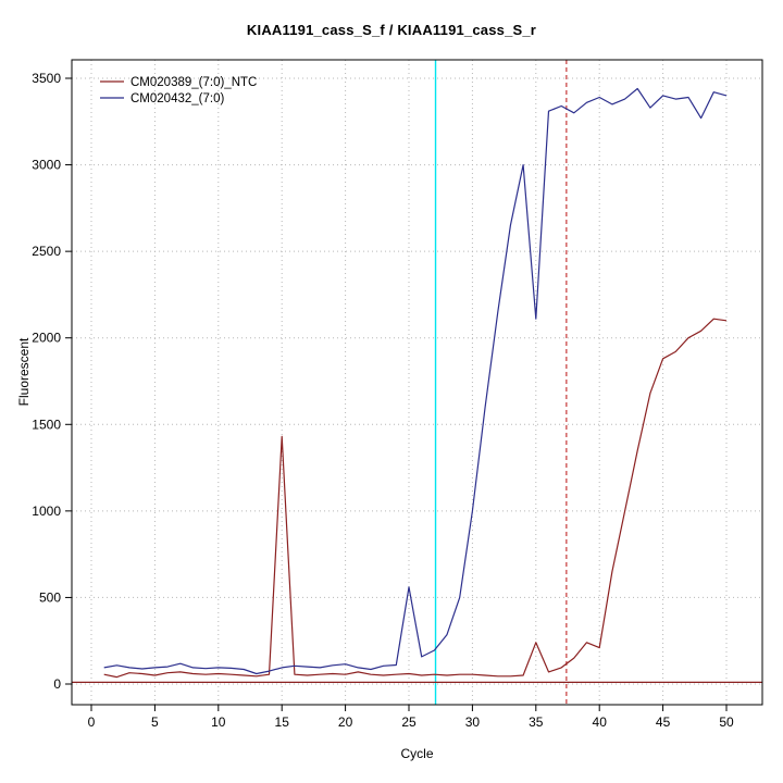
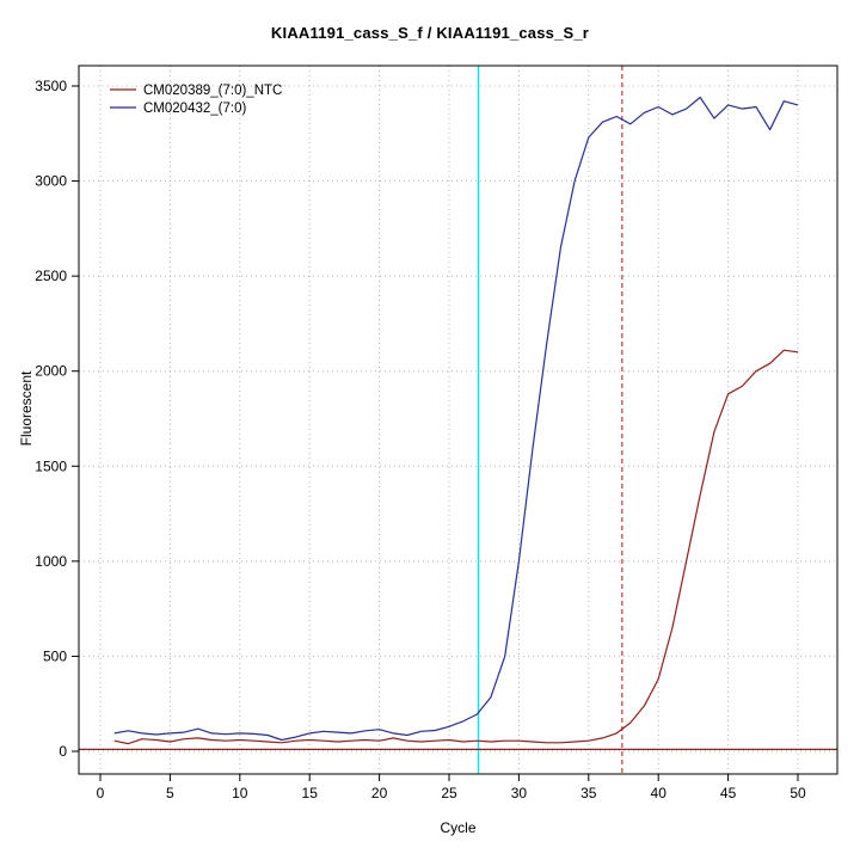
CM020389_(7:0)_NTC/15: 1430 -> 60
CM020432_(7:0)/25: 560 -> 130
CM020389_(7:0)_NTC/35: 240 -> 60
CM020432_(7:0)/35: 2110 -> 3230
CM020389_(7:0)_NTC/40: 210 -> 380
